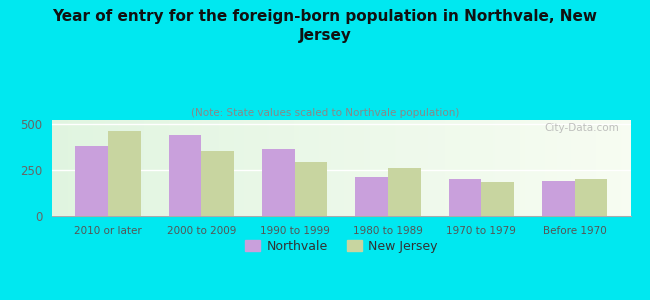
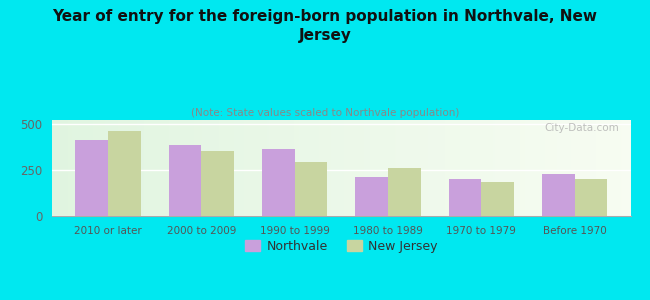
Northvale/2010 or later: 380 -> 410
Northvale/2000 to 2009: 440 -> 380
Northvale/Before 1970: 190 -> 230
